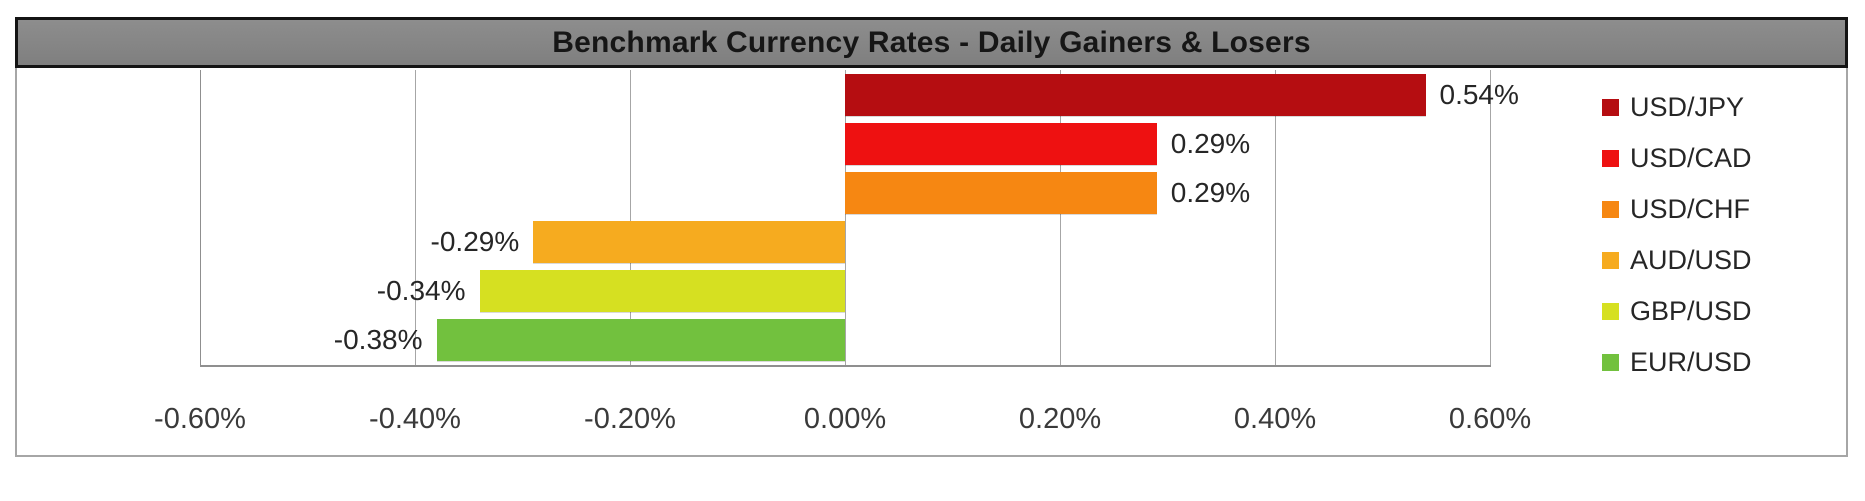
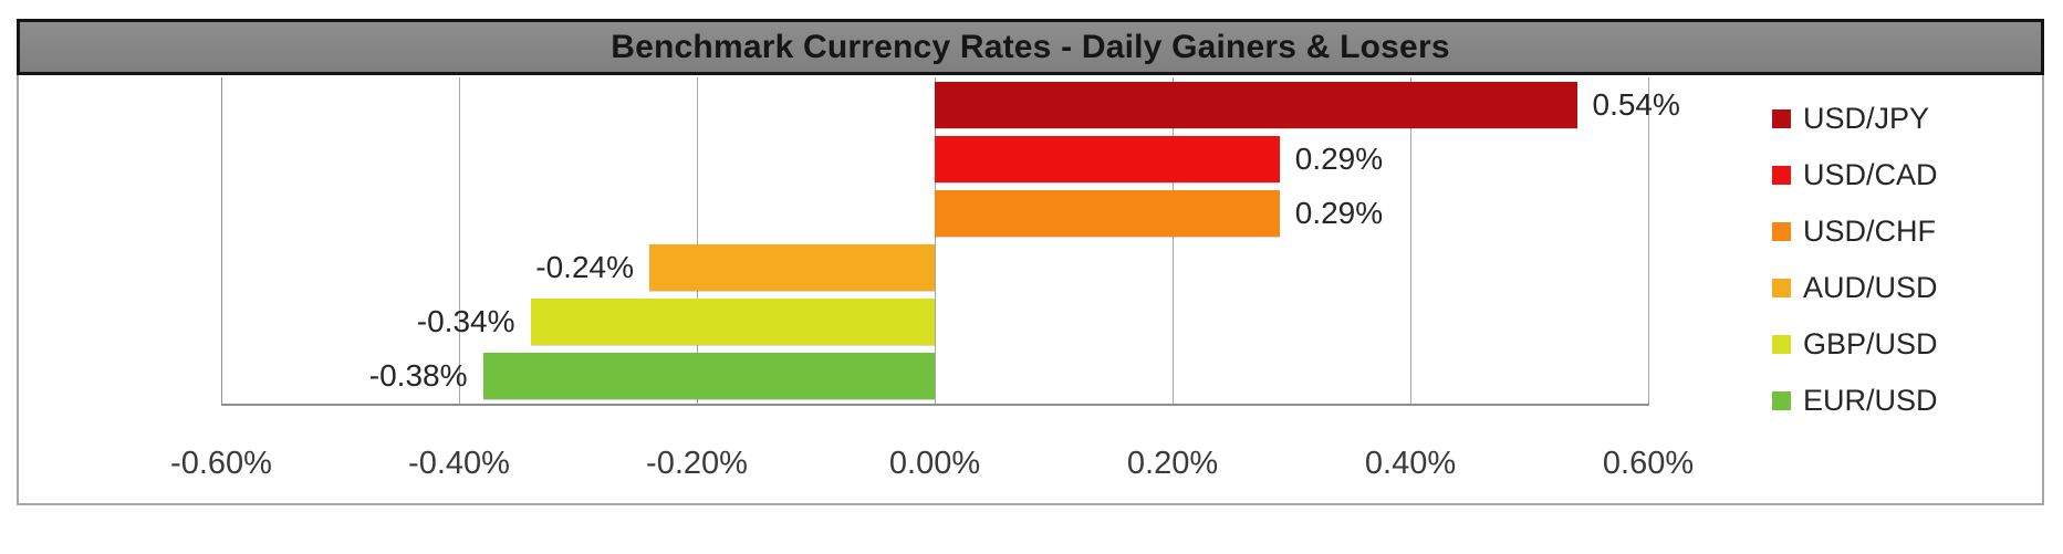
AUD/USD: -0.29% -> -0.24%
